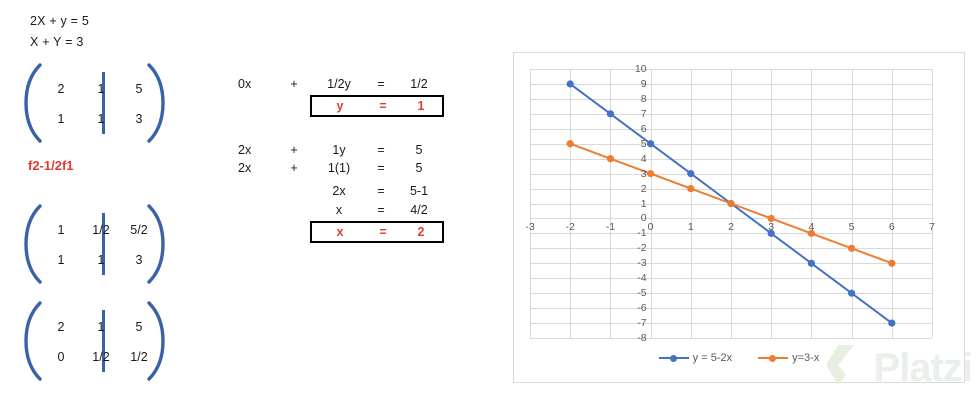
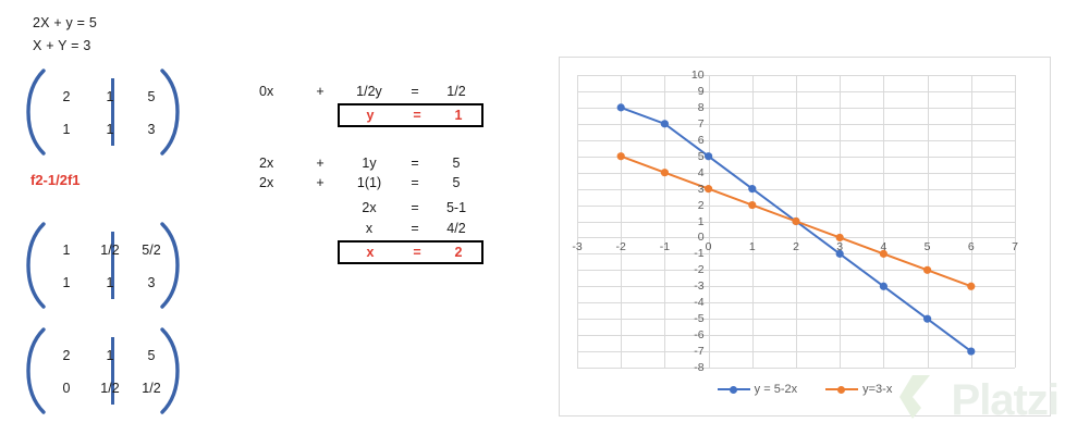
y = 5-2x/-2: 9 -> 8
